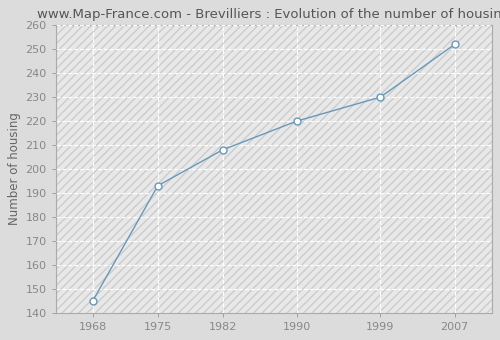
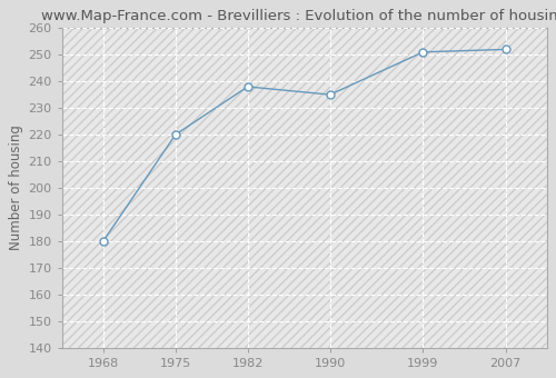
1968: 145 -> 180
1975: 193 -> 220
1982: 208 -> 238
1990: 220 -> 235
1999: 230 -> 251
